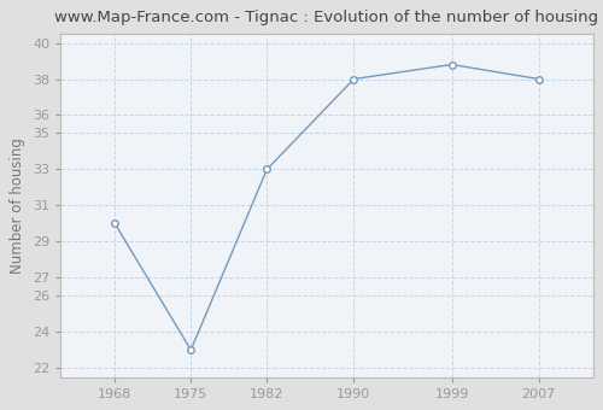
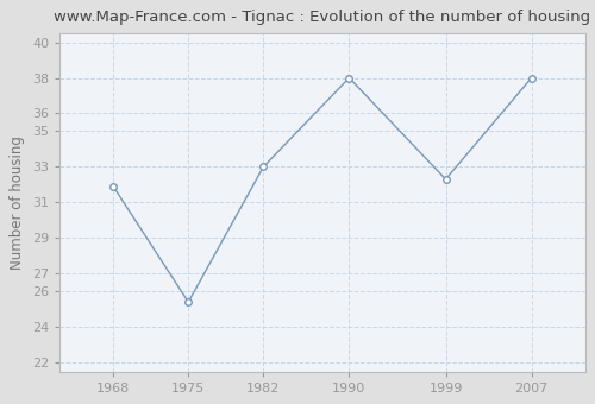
1968: 30.0 -> 31.9
1975: 23.0 -> 25.4
1999: 38.8 -> 32.3
